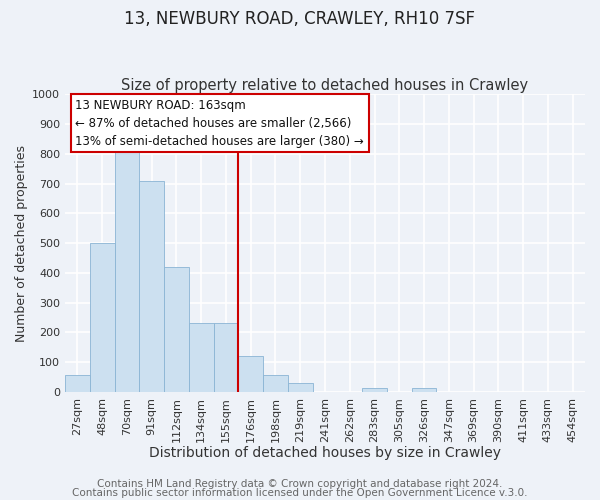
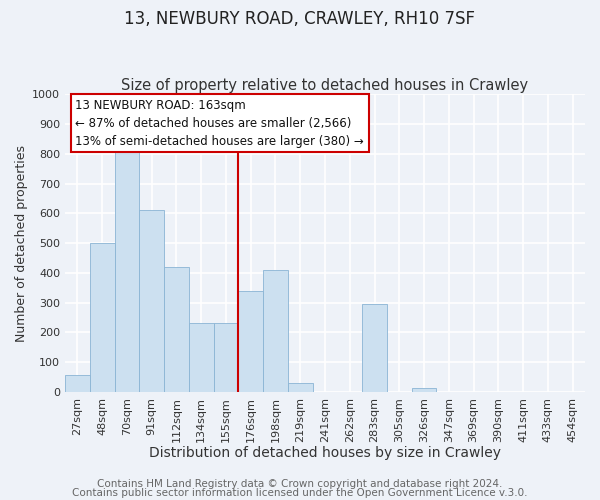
91sqm: 710 -> 610
176sqm: 120 -> 340
198sqm: 57 -> 410
283sqm: 12 -> 295
